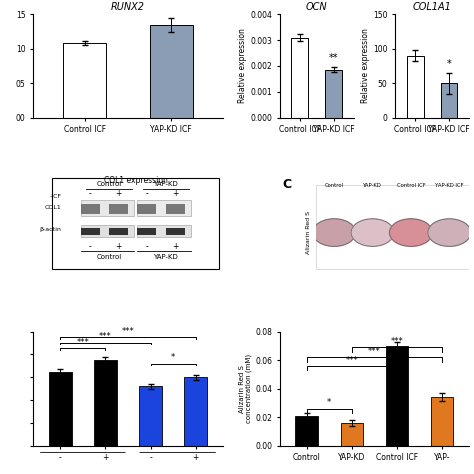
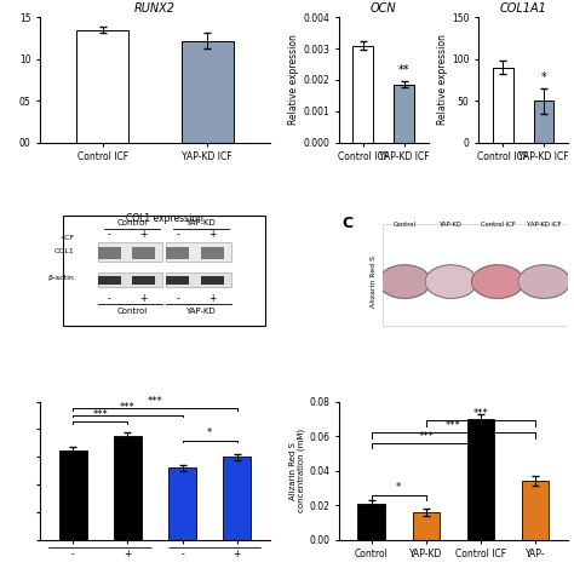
RUNX2/Control ICF: 10.8 -> 13.5
RUNX2/YAP-KD ICF: 13.4 -> 12.2
